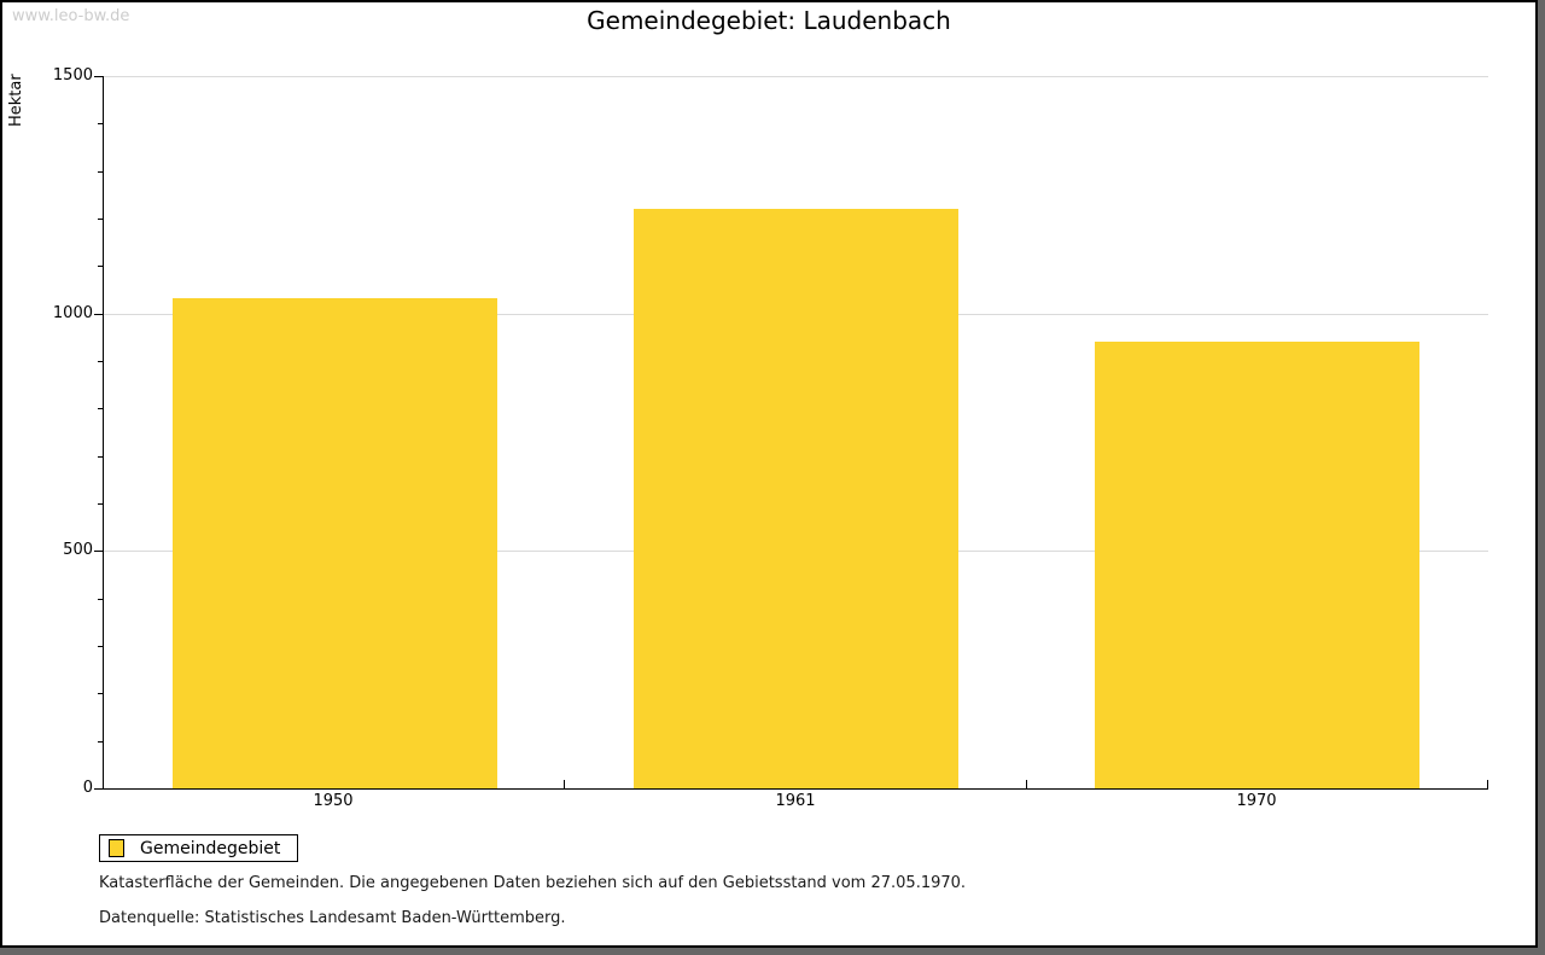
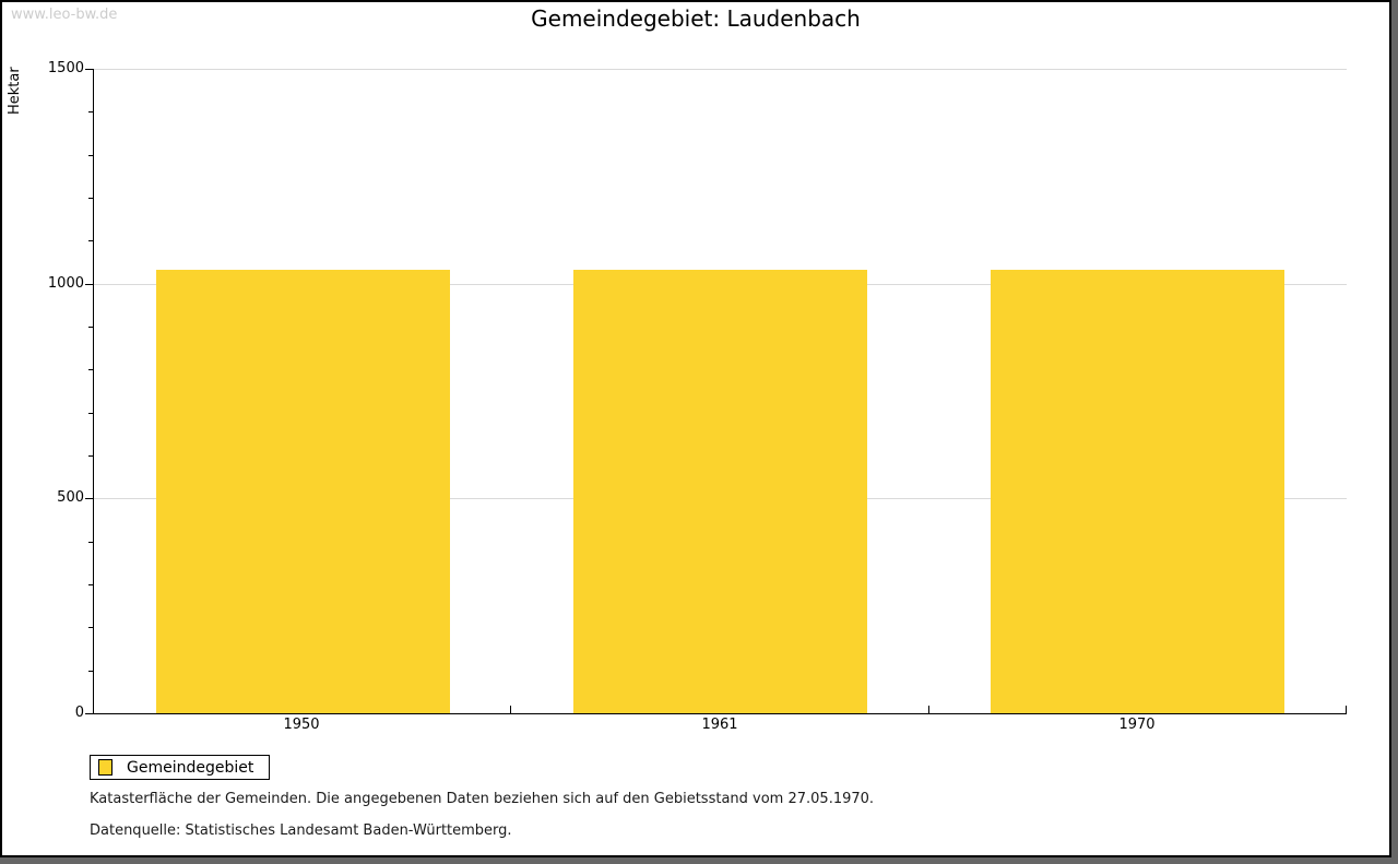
1961: 1220 -> 1030
1970: 940 -> 1030
